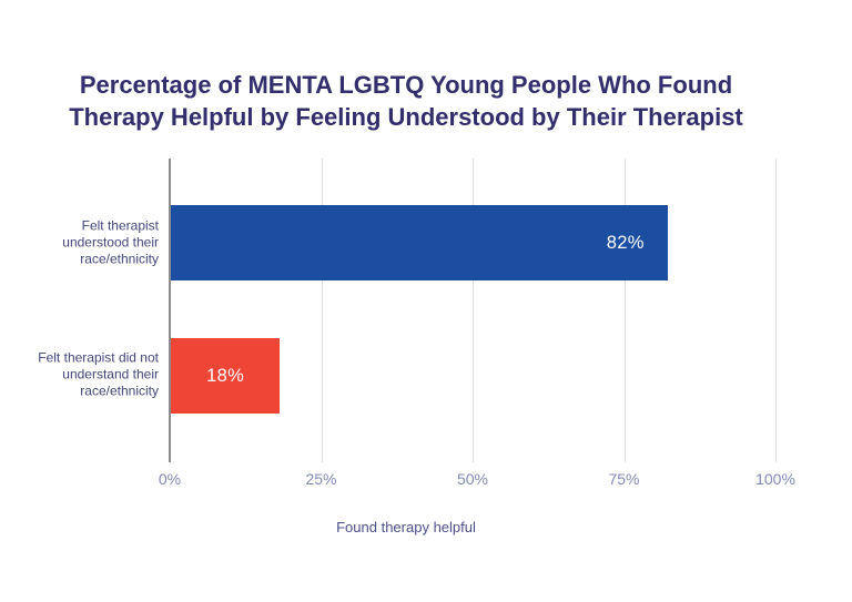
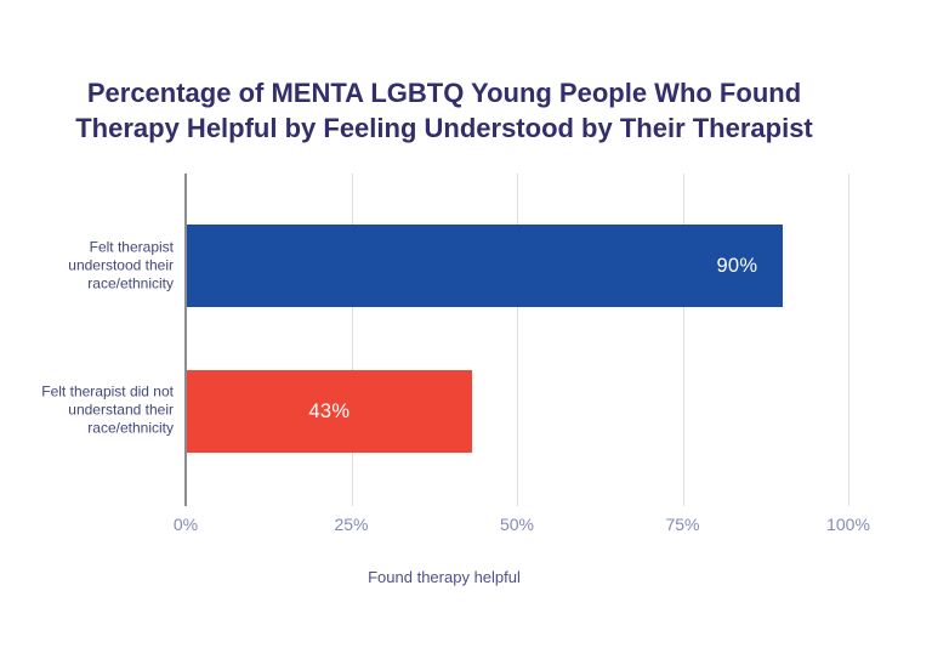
Felt therapist understood their race/ethnicity: 82% -> 90%
Felt therapist did not understand their race/ethnicity: 18% -> 43%
